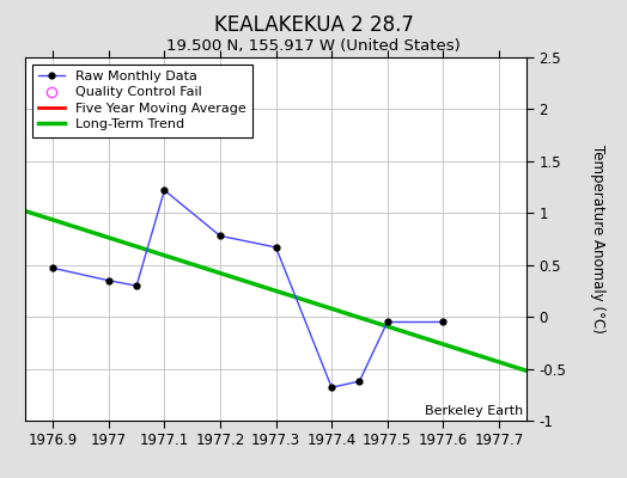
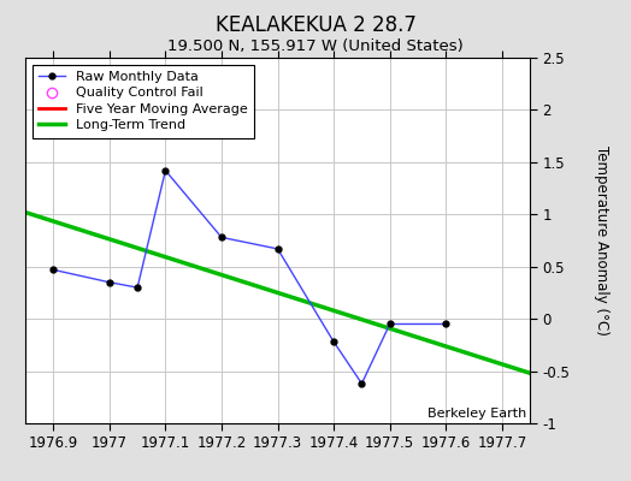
1977.1: 1.22 -> 1.42
1977.4: -0.68 -> -0.22
